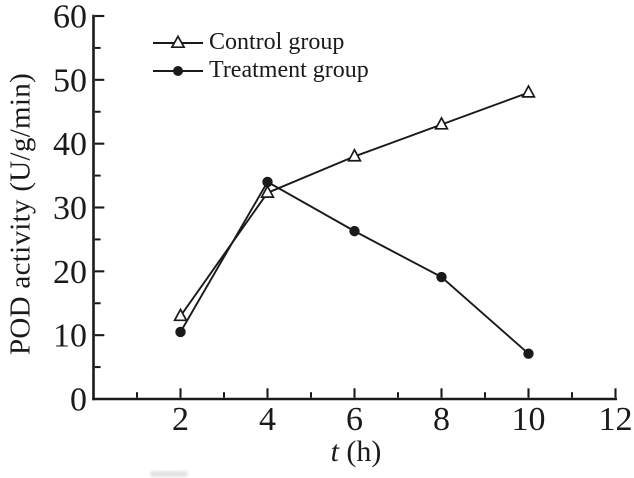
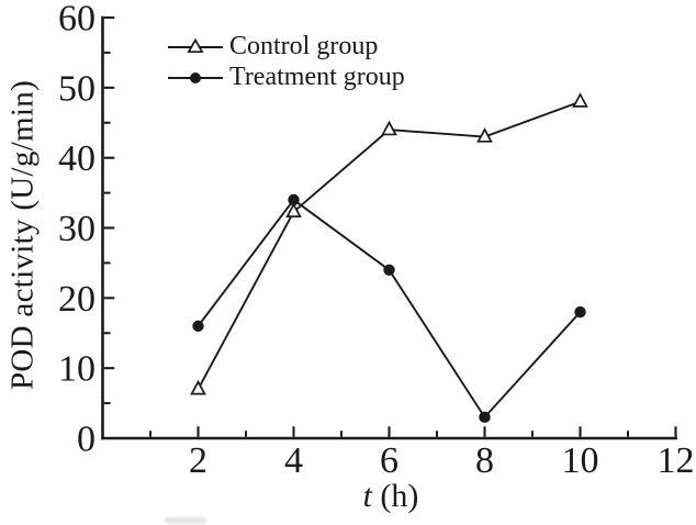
Control group/2: 13 -> 7
Treatment group/2: 10 -> 16
Control group/6: 38 -> 44
Treatment group/6: 26 -> 24
Treatment group/8: 19 -> 3
Treatment group/10: 7 -> 18
